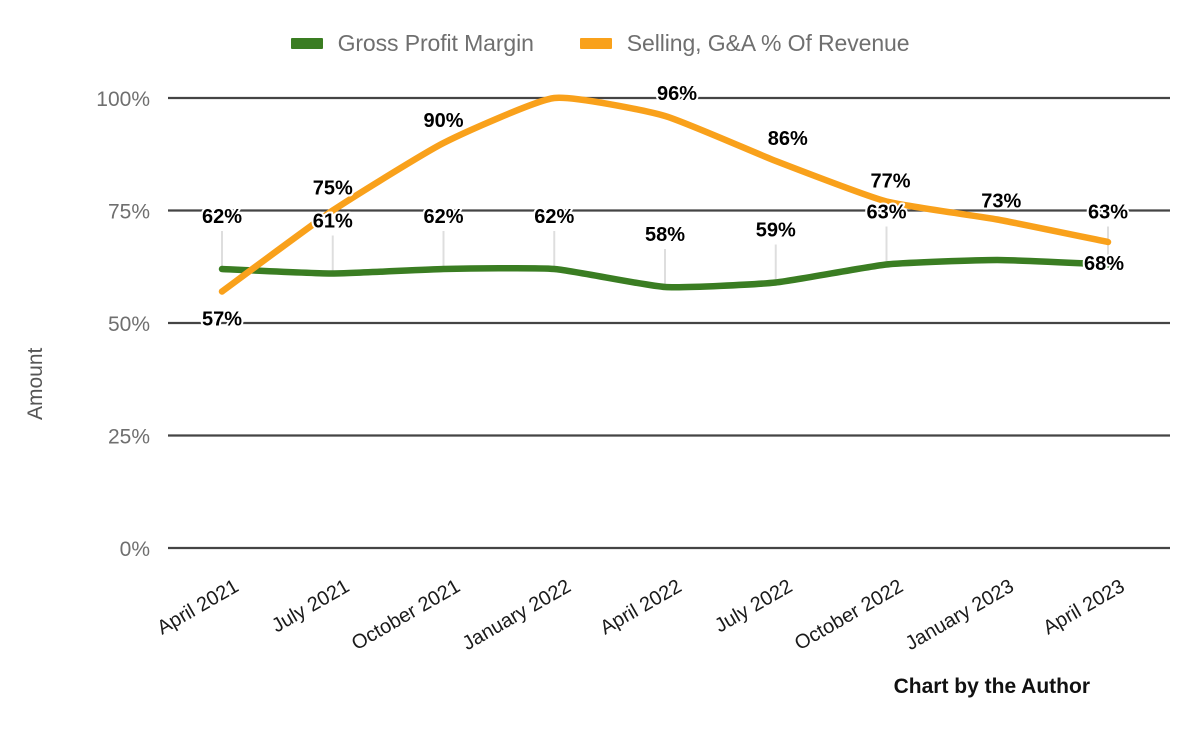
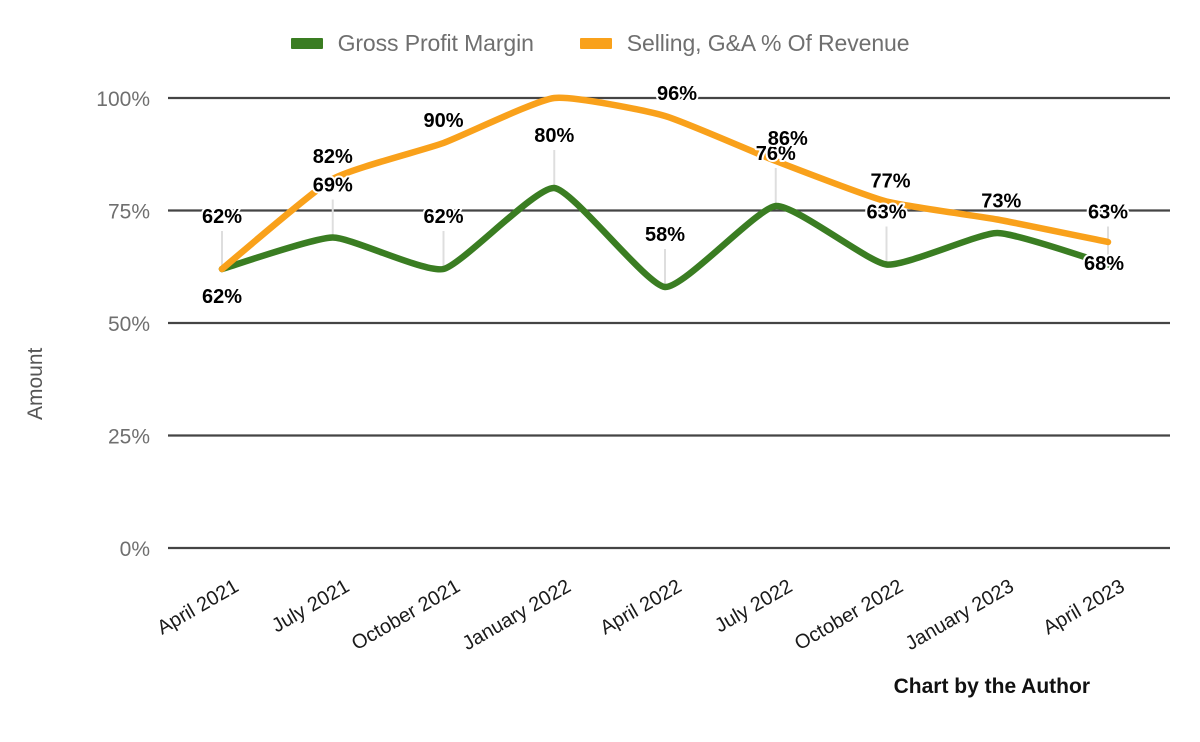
Selling, G&A % Of Revenue/April 2021: 57% -> 62%
Gross Profit Margin/July 2021: 61% -> 69%
Selling, G&A % Of Revenue/July 2021: 75% -> 82%
Gross Profit Margin/January 2022: 62% -> 80%
Gross Profit Margin/July 2022: 59% -> 76%
Gross Profit Margin/January 2023: 64% -> 70%
